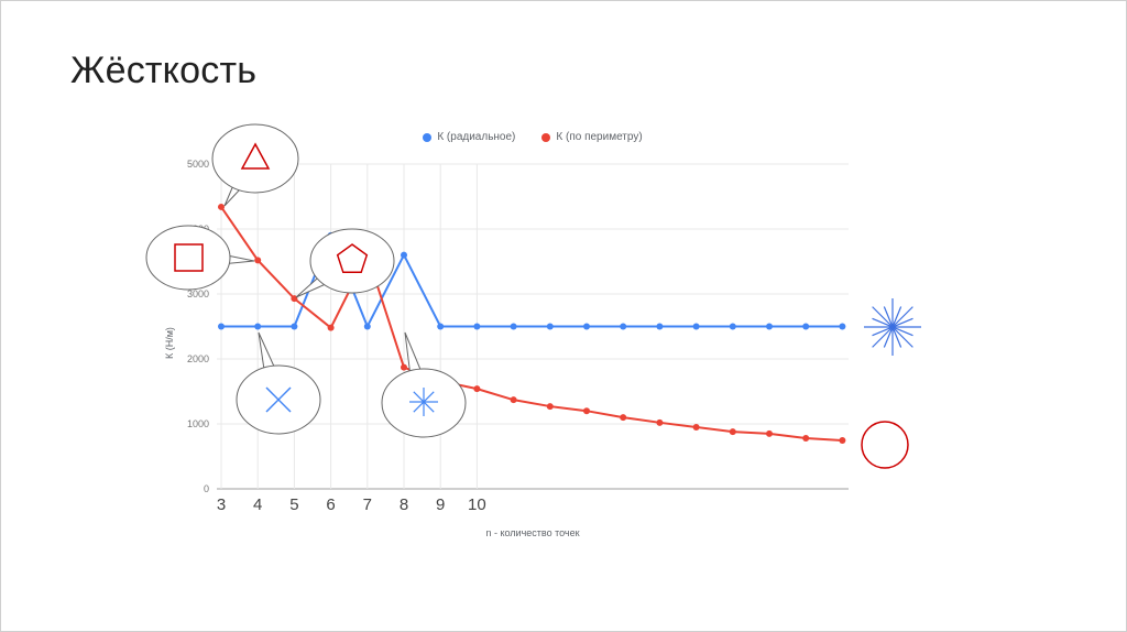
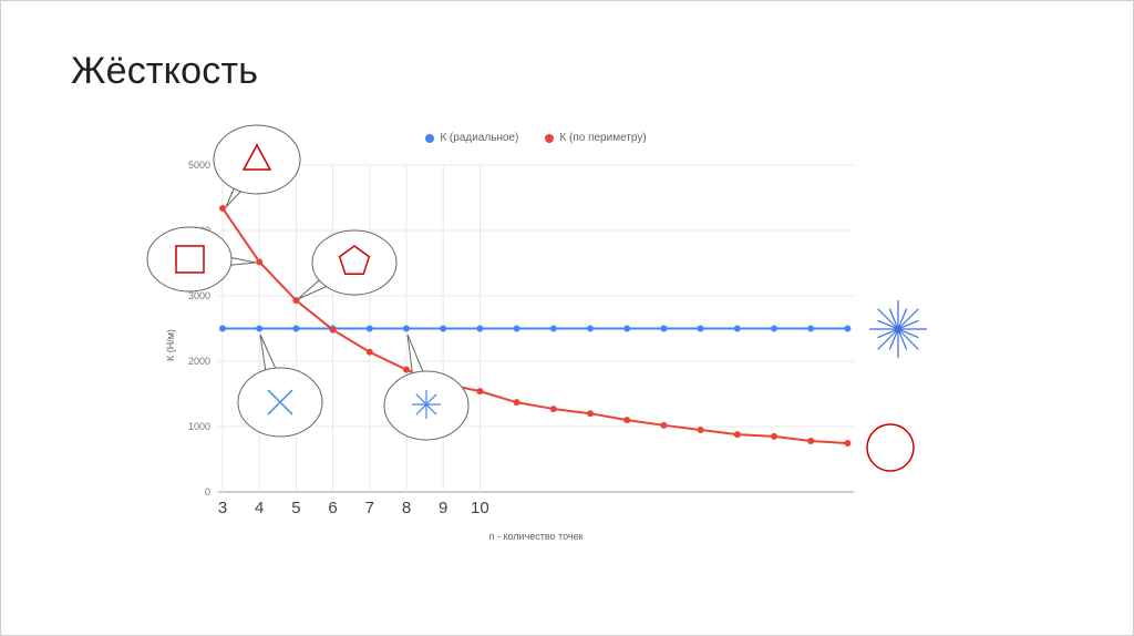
К (радиальное)/6: 3900 -> 2500
К (по периметру)/7: 3600 -> 2100
К (радиальное)/8: 3600 -> 2500
